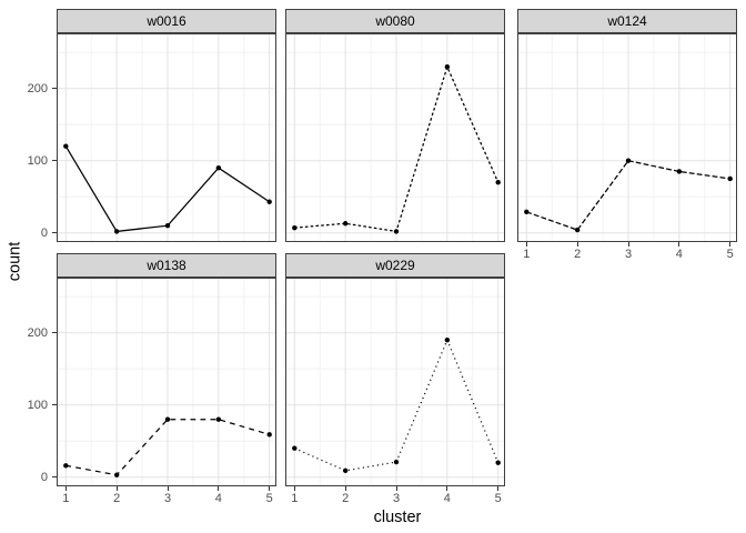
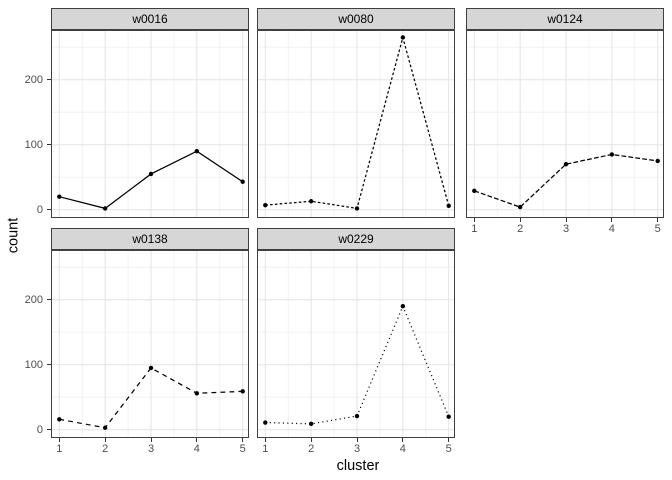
w0016/1: 120 -> 20
w0229/1: 40 -> 10
w0016/3: 10 -> 60
w0124/3: 100 -> 70
w0138/3: 80 -> 100
w0080/4: 230 -> 260
w0138/4: 80 -> 60
w0080/5: 70 -> 10
